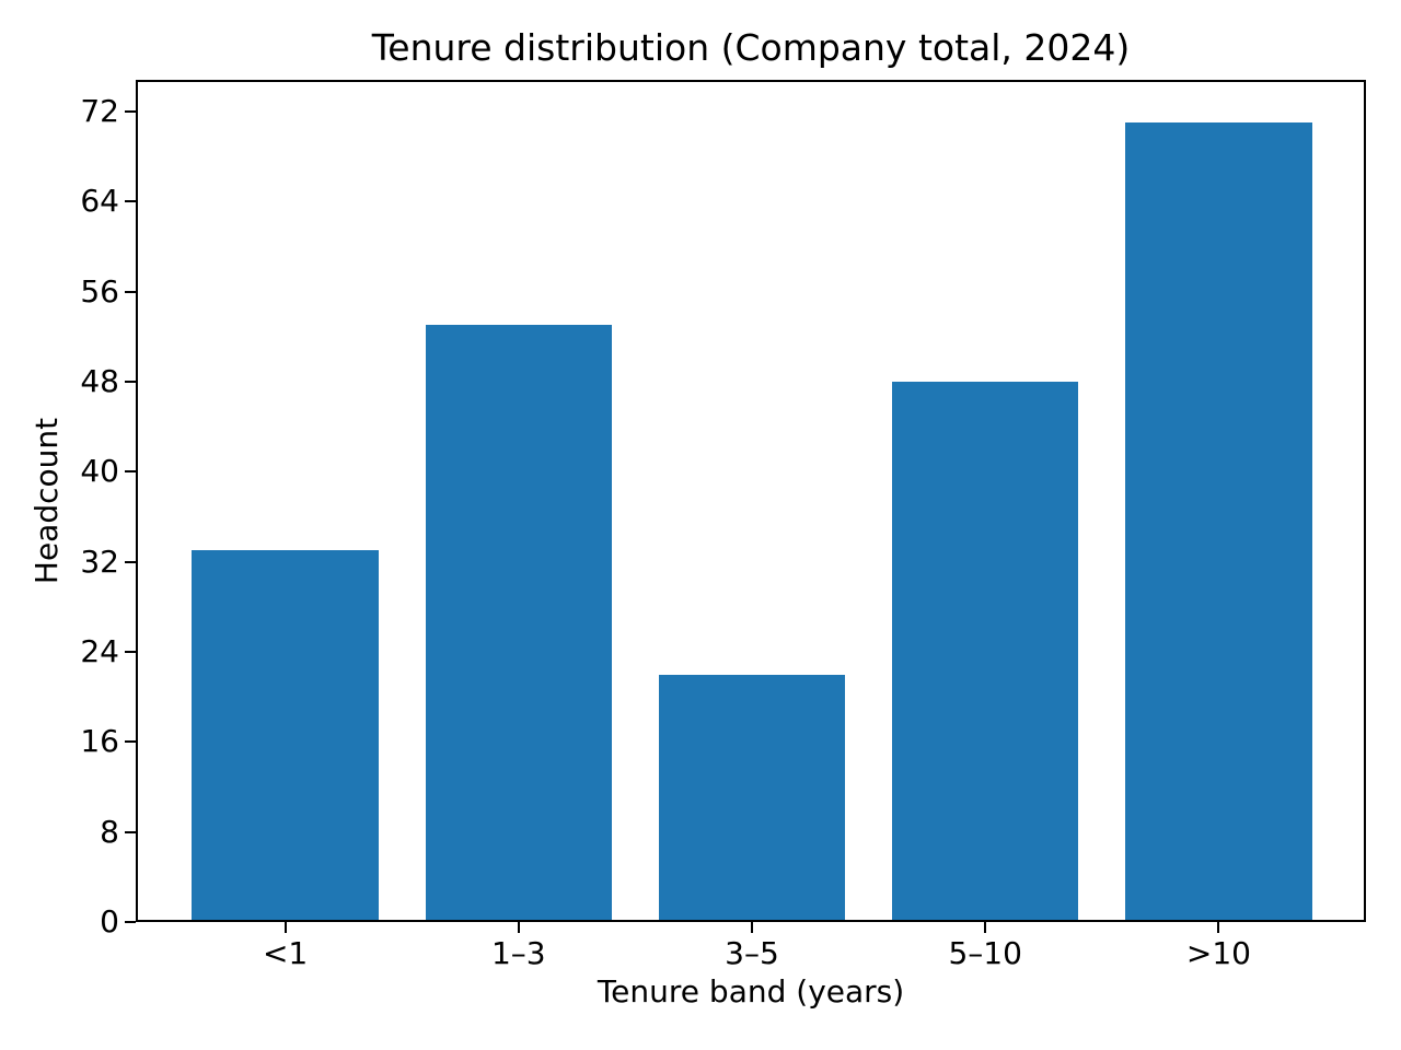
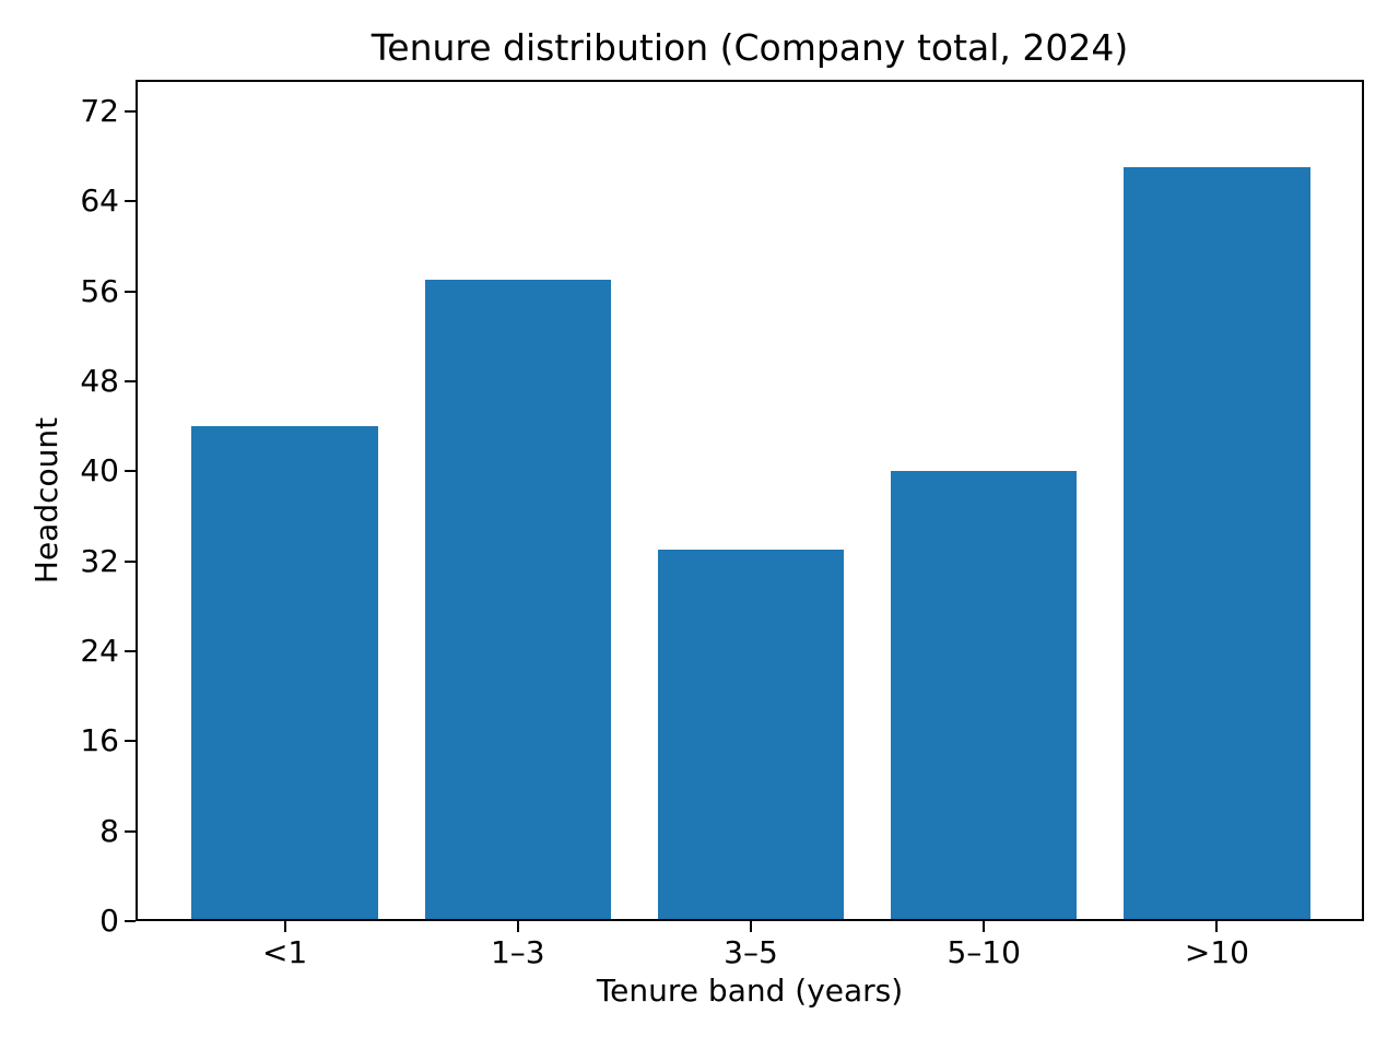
<1: 33 -> 44
1–3: 53 -> 57
3–5: 22 -> 33
5–10: 48 -> 40
>10: 71 -> 67
